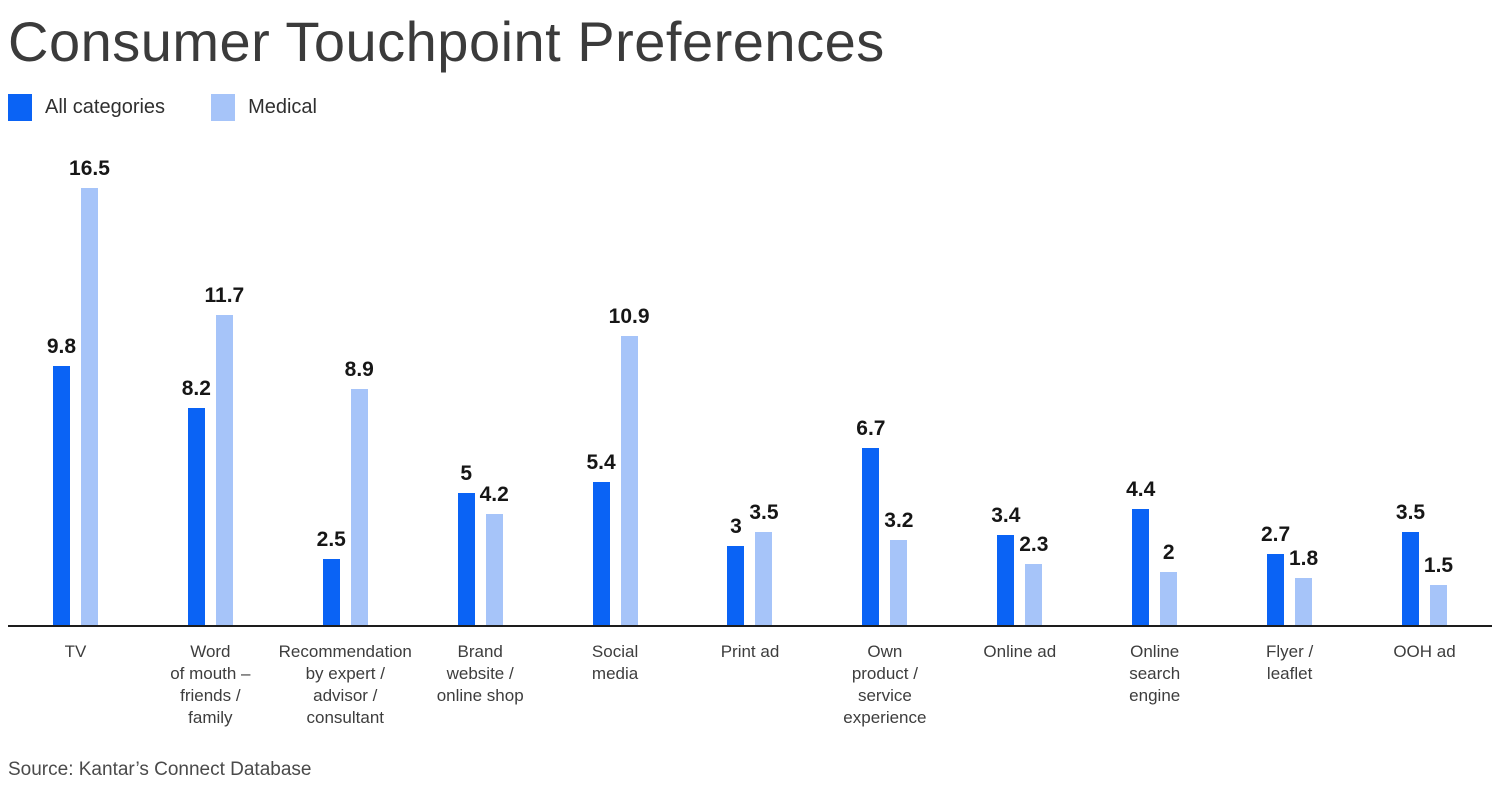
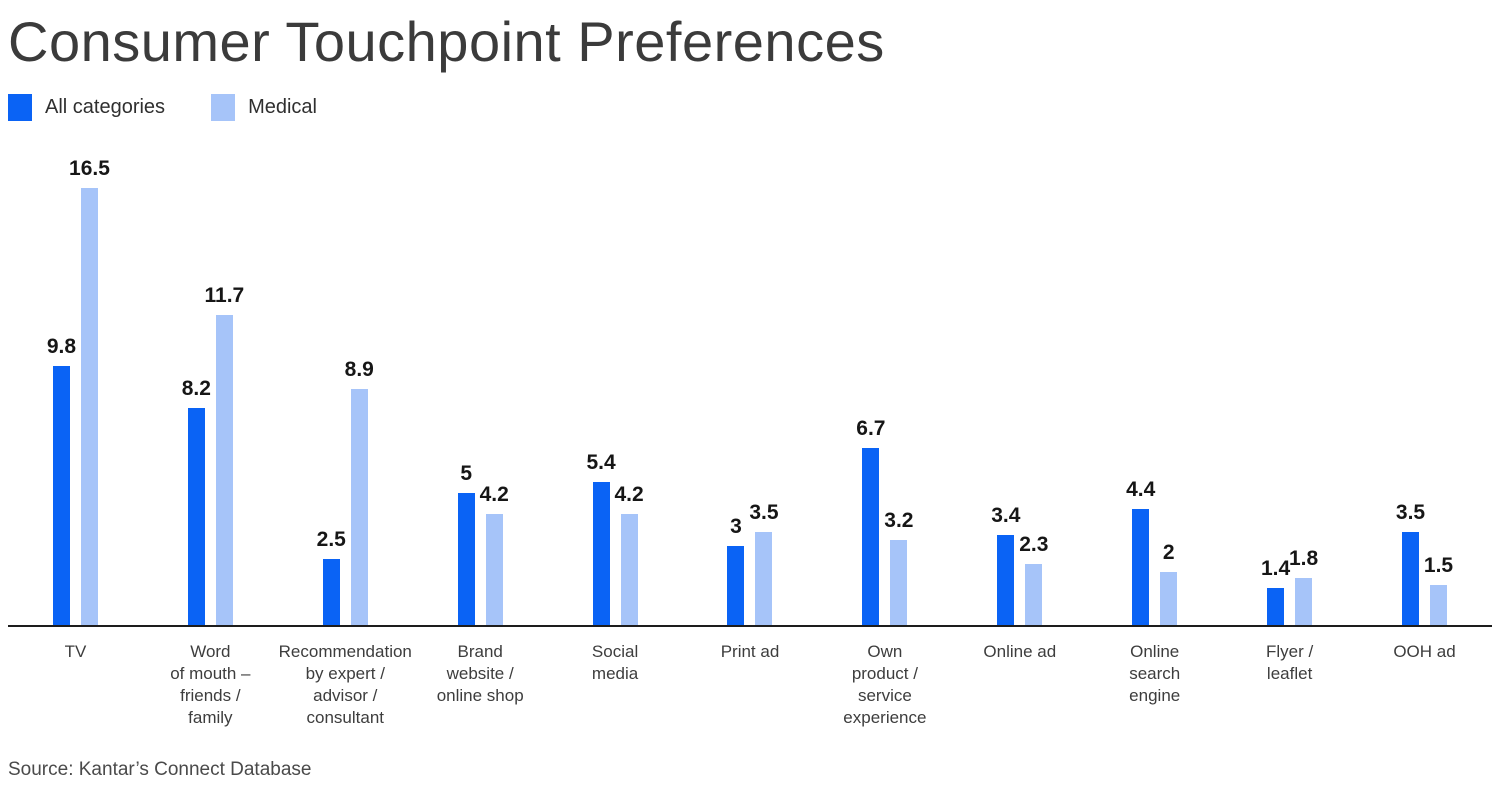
Medical/Social media: 10.9 -> 4.2
All categories/Flyer / leaflet: 2.7 -> 1.4
